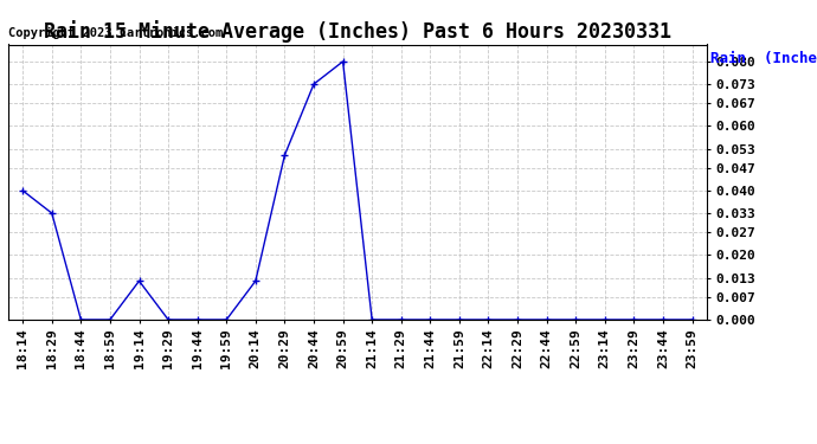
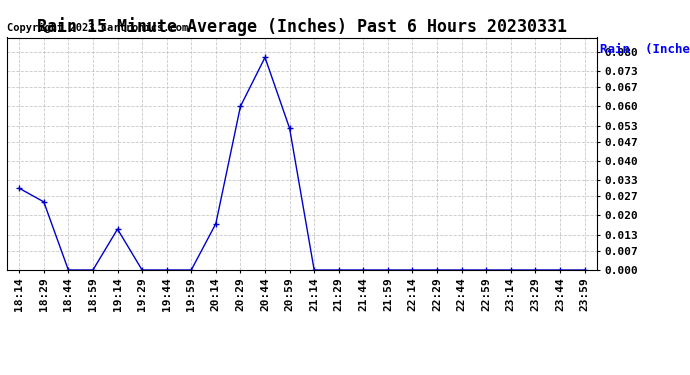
18:14: 0.040 -> 0.030
18:29: 0.033 -> 0.025
19:14: 0.012 -> 0.015
20:14: 0.012 -> 0.017
20:29: 0.051 -> 0.060
20:44: 0.073 -> 0.078
20:59: 0.080 -> 0.052
